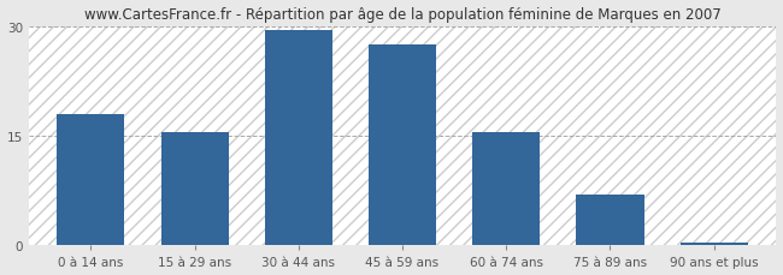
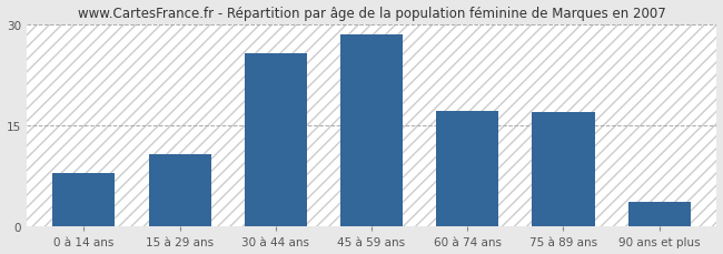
0 à 14 ans: 18.0 -> 8.0
15 à 29 ans: 15.5 -> 10.8
30 à 44 ans: 29.5 -> 25.6
45 à 59 ans: 27.5 -> 28.4
60 à 74 ans: 15.5 -> 17.2
75 à 89 ans: 7.0 -> 17.0
90 ans et plus: 0.4 -> 3.6
